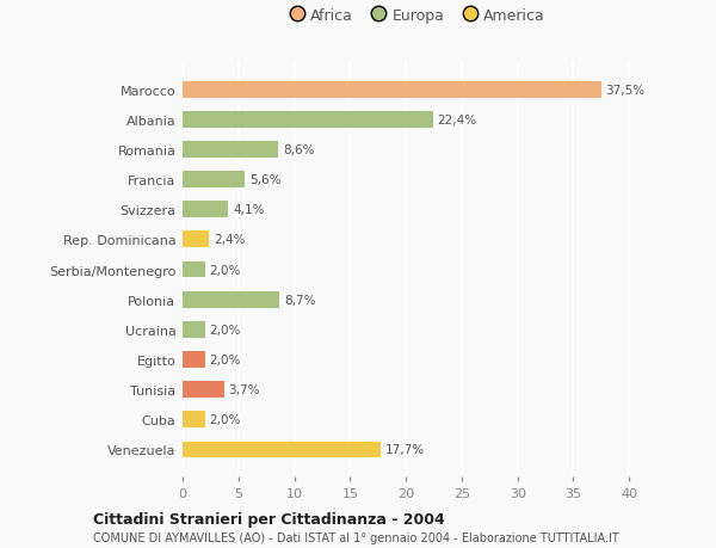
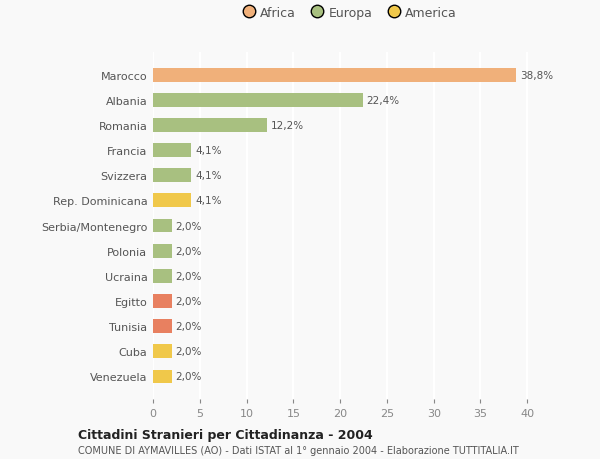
Marocco: 37,5% -> 38,8%
Romania: 8,6% -> 12,2%
Francia: 5,6% -> 4,1%
Rep. Dominicana: 2,4% -> 4,1%
Polonia: 8,7% -> 2,0%
Tunisia: 3,7% -> 2,0%
Venezuela: 17,7% -> 2,0%
